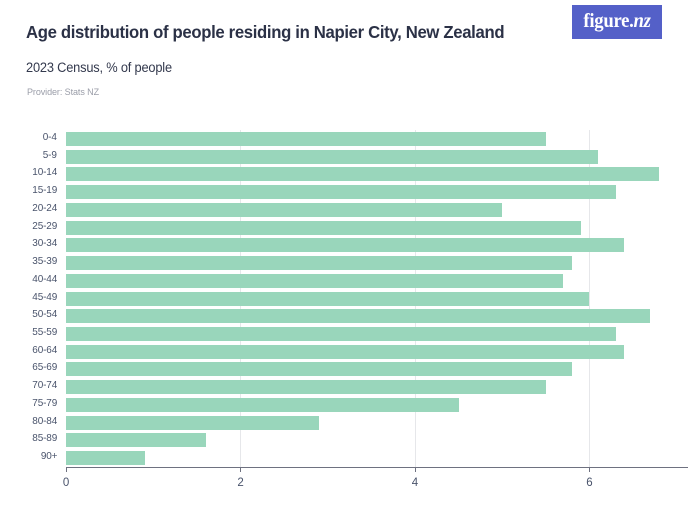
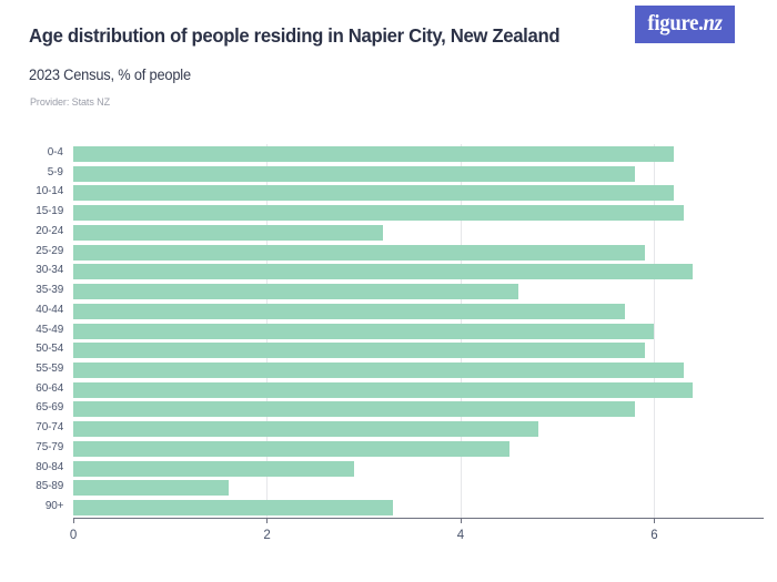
0-4: 5.5 -> 6.2
5-9: 6.1 -> 5.8
10-14: 6.8 -> 6.2
20-24: 5.0 -> 3.2
35-39: 5.8 -> 4.6
50-54: 6.7 -> 5.9
70-74: 5.5 -> 4.8
90+: 0.9 -> 3.3
